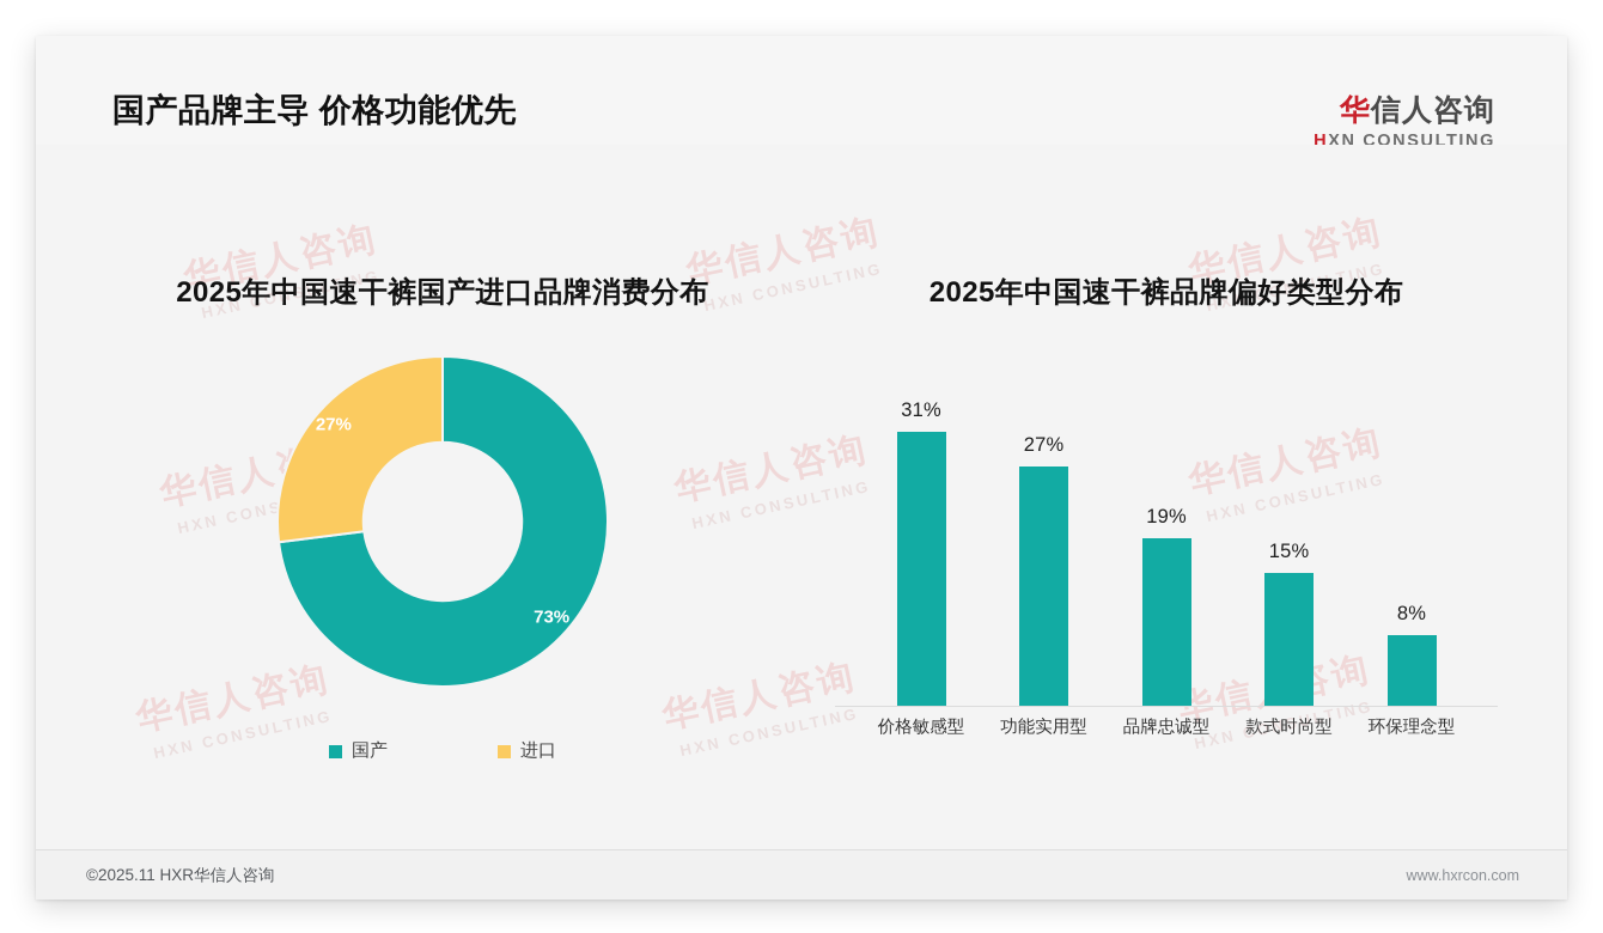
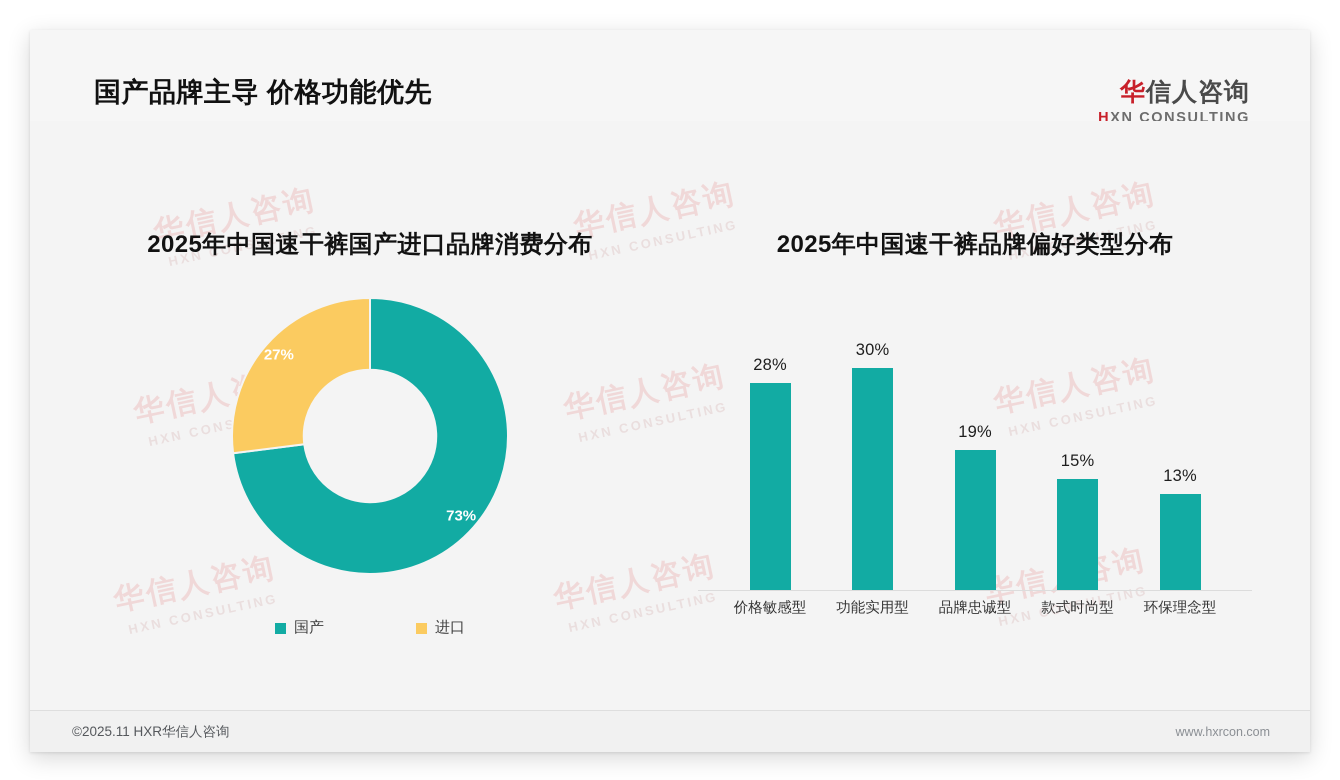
2025年中国速干裤品牌偏好类型分布/价格敏感型: 31% -> 28%
2025年中国速干裤品牌偏好类型分布/功能实用型: 27% -> 30%
2025年中国速干裤品牌偏好类型分布/环保理念型: 8% -> 13%
